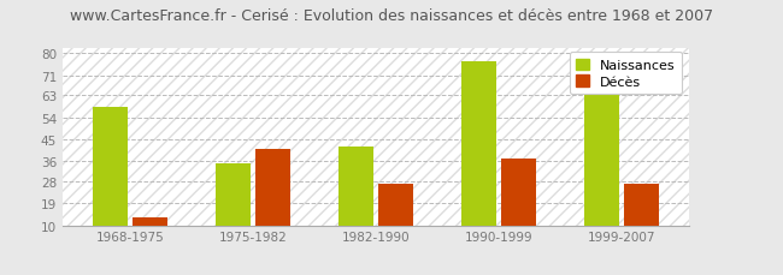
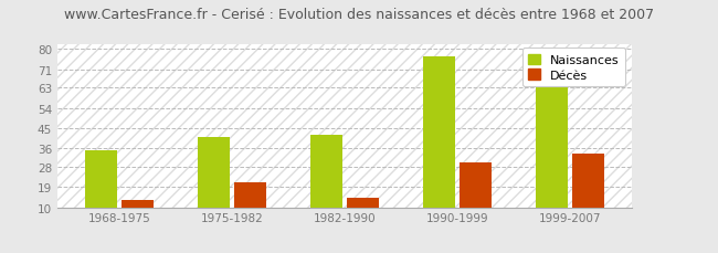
Naissances/1968-1975: 58 -> 35
Naissances/1975-1982: 35 -> 41
Décès/1975-1982: 41 -> 21
Décès/1982-1990: 27 -> 14
Décès/1990-1999: 37 -> 30
Décès/1999-2007: 27 -> 34
